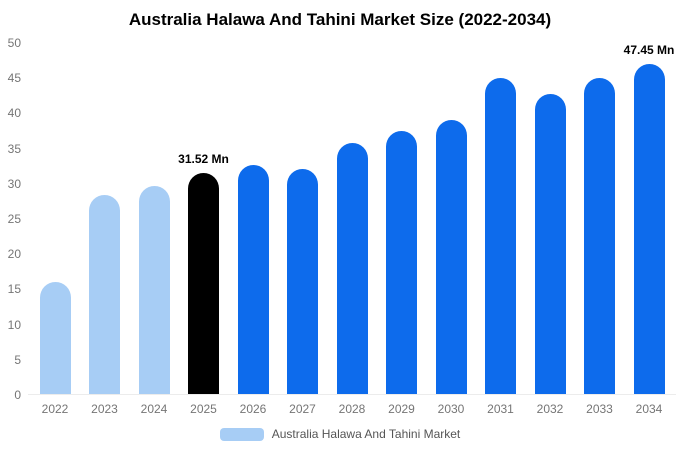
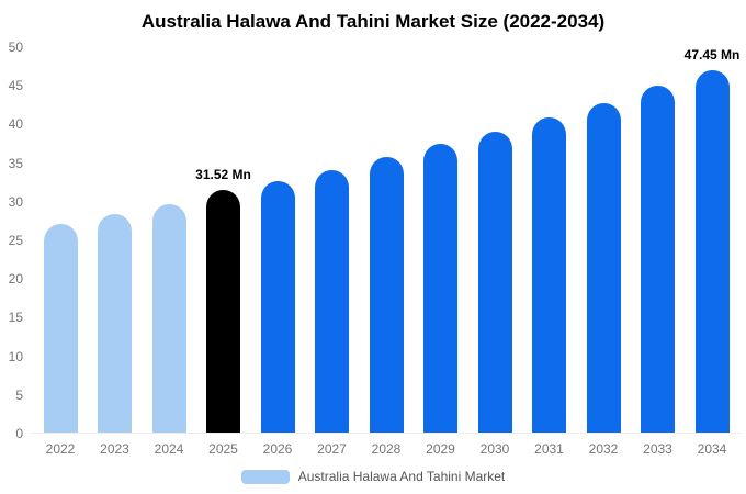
2022: 16 -> 27
2027: 32 -> 34
2031: 45 -> 41
